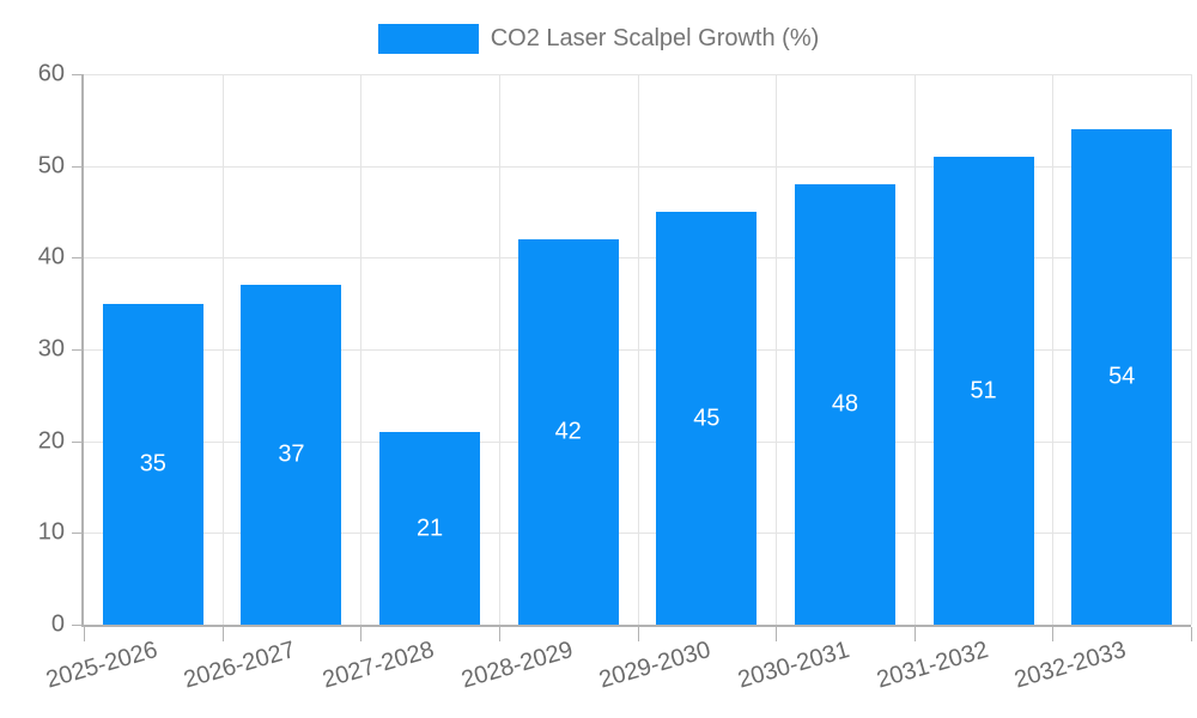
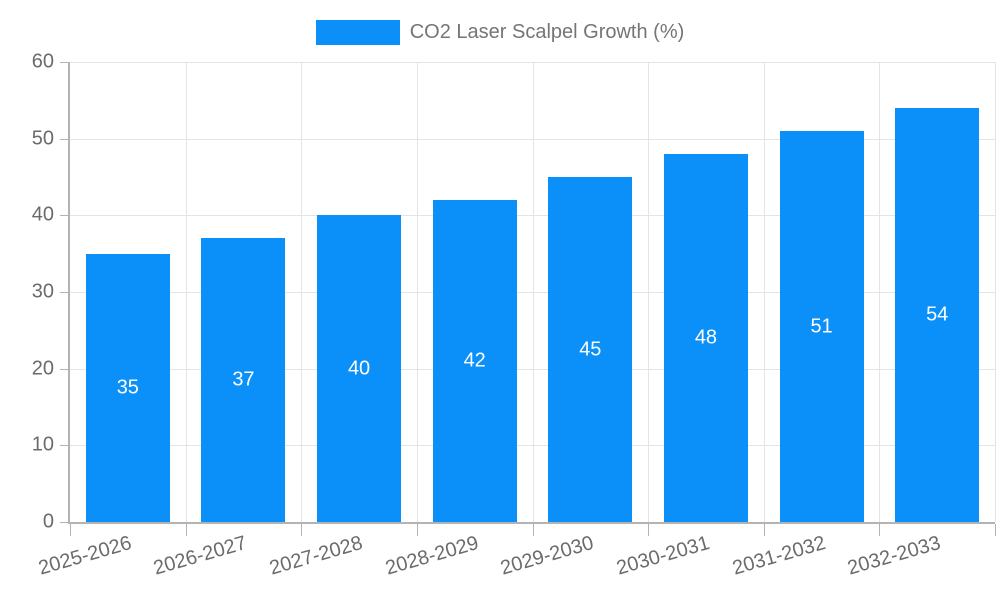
2027-2028: 21 -> 40
